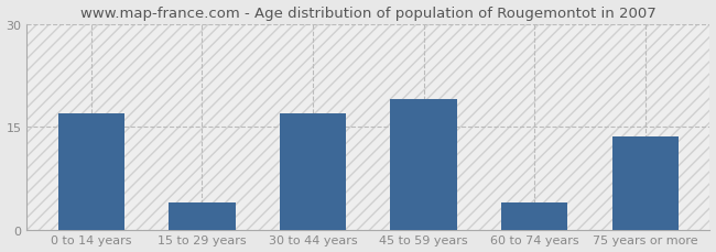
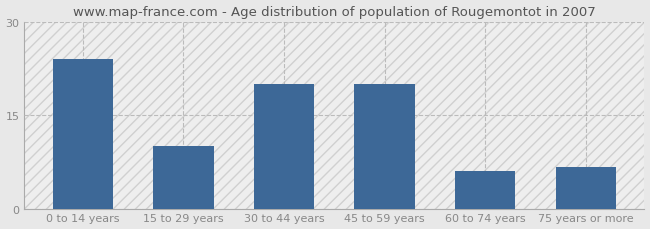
0 to 14 years: 17.0 -> 24.0
15 to 29 years: 4.0 -> 10.0
30 to 44 years: 17.0 -> 20.0
45 to 59 years: 19.0 -> 20.0
60 to 74 years: 4.0 -> 6.0
75 years or more: 13.5 -> 6.6
